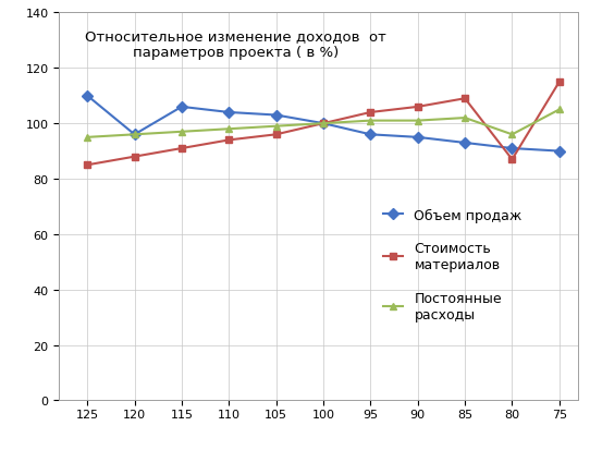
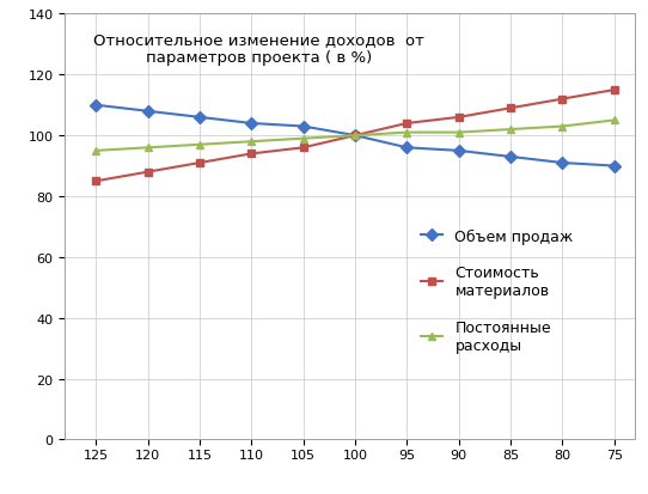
Объем продаж/120: 96 -> 108
Стоимость материалов/80: 87 -> 112
Постоянные расходы/80: 96 -> 103
